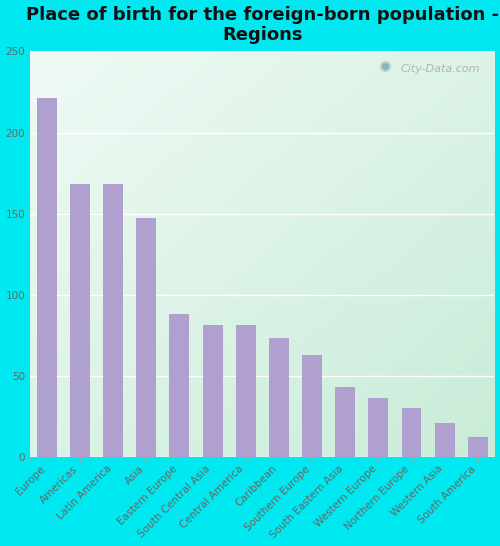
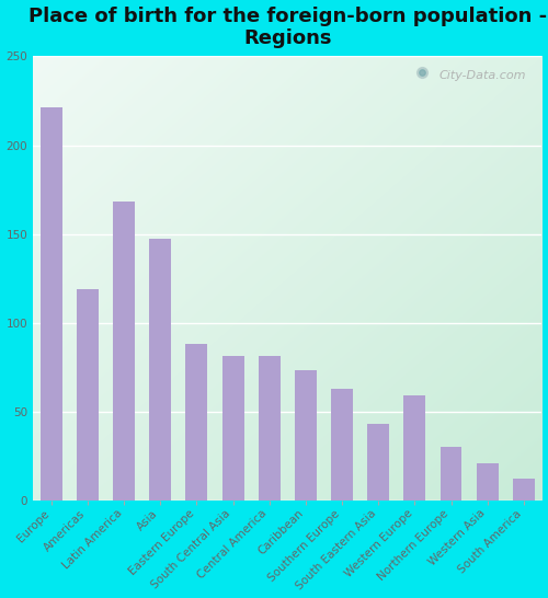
Americas: 168 -> 119
Western Europe: 36 -> 59
